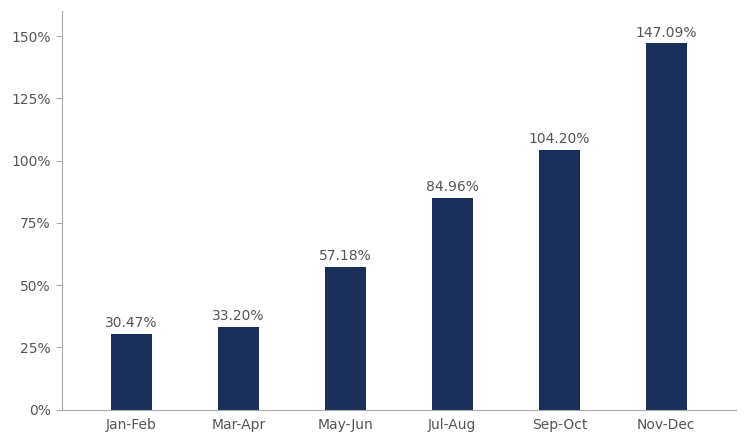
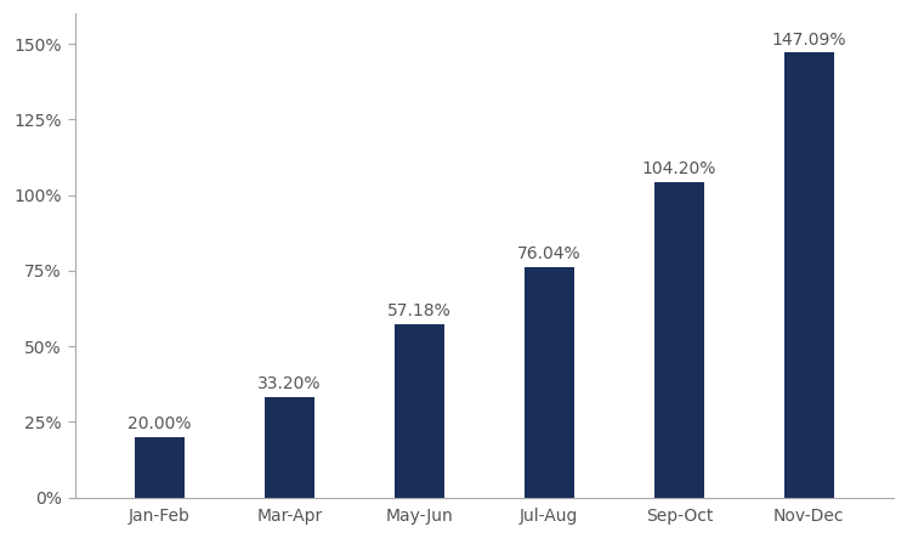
Jan-Feb: 30.47% -> 20.00%
Jul-Aug: 84.96% -> 76.04%
